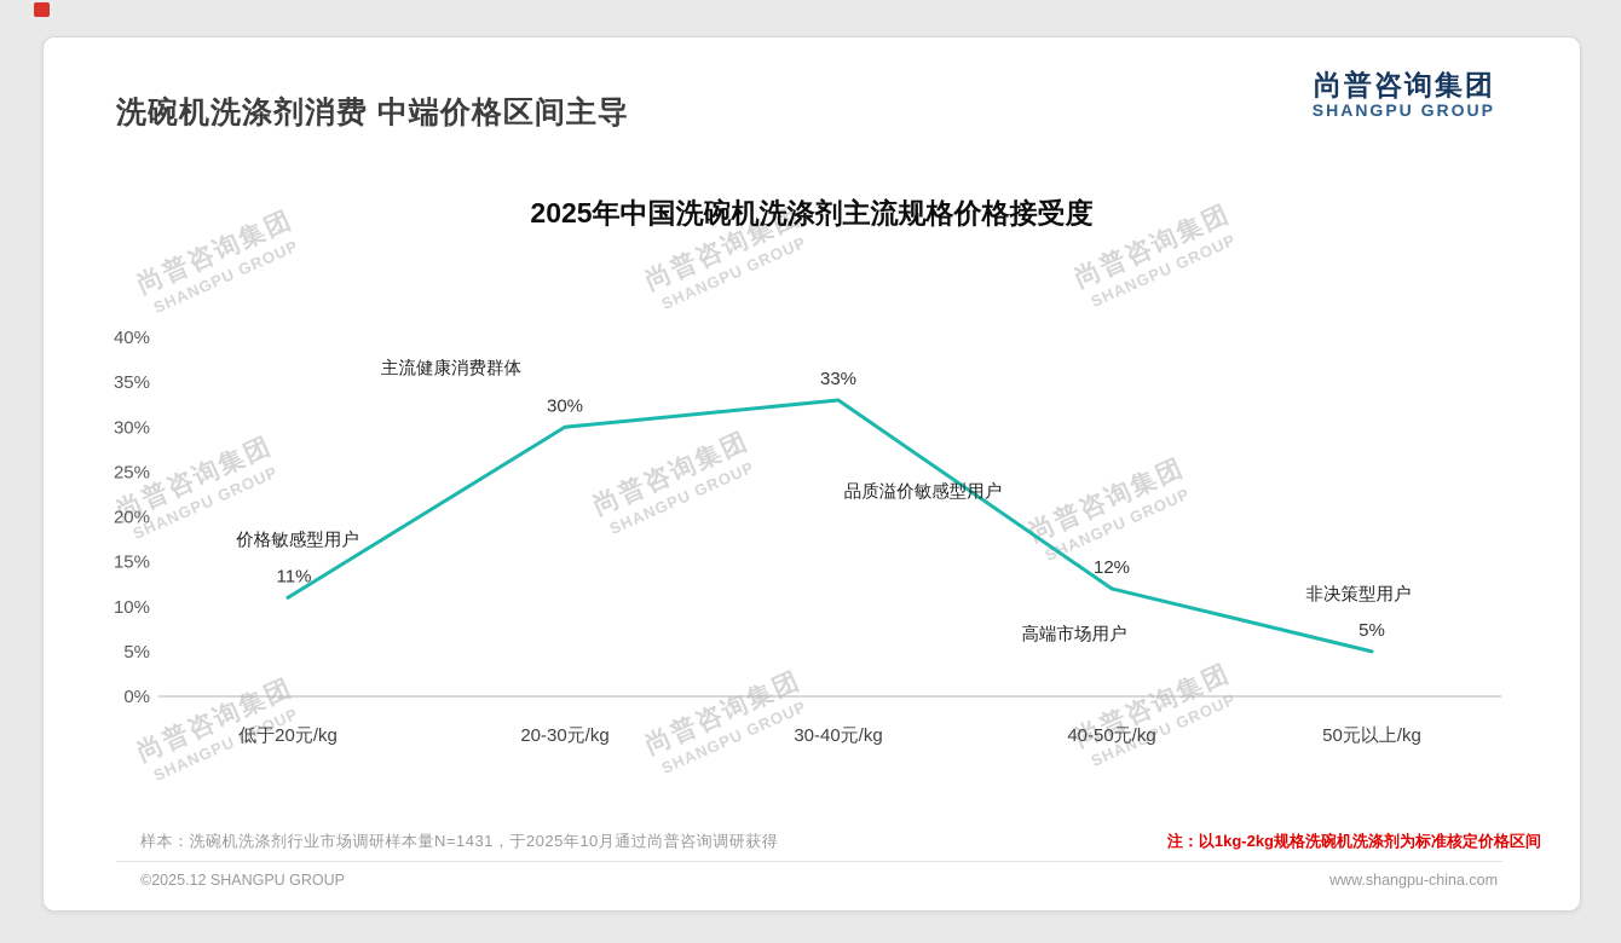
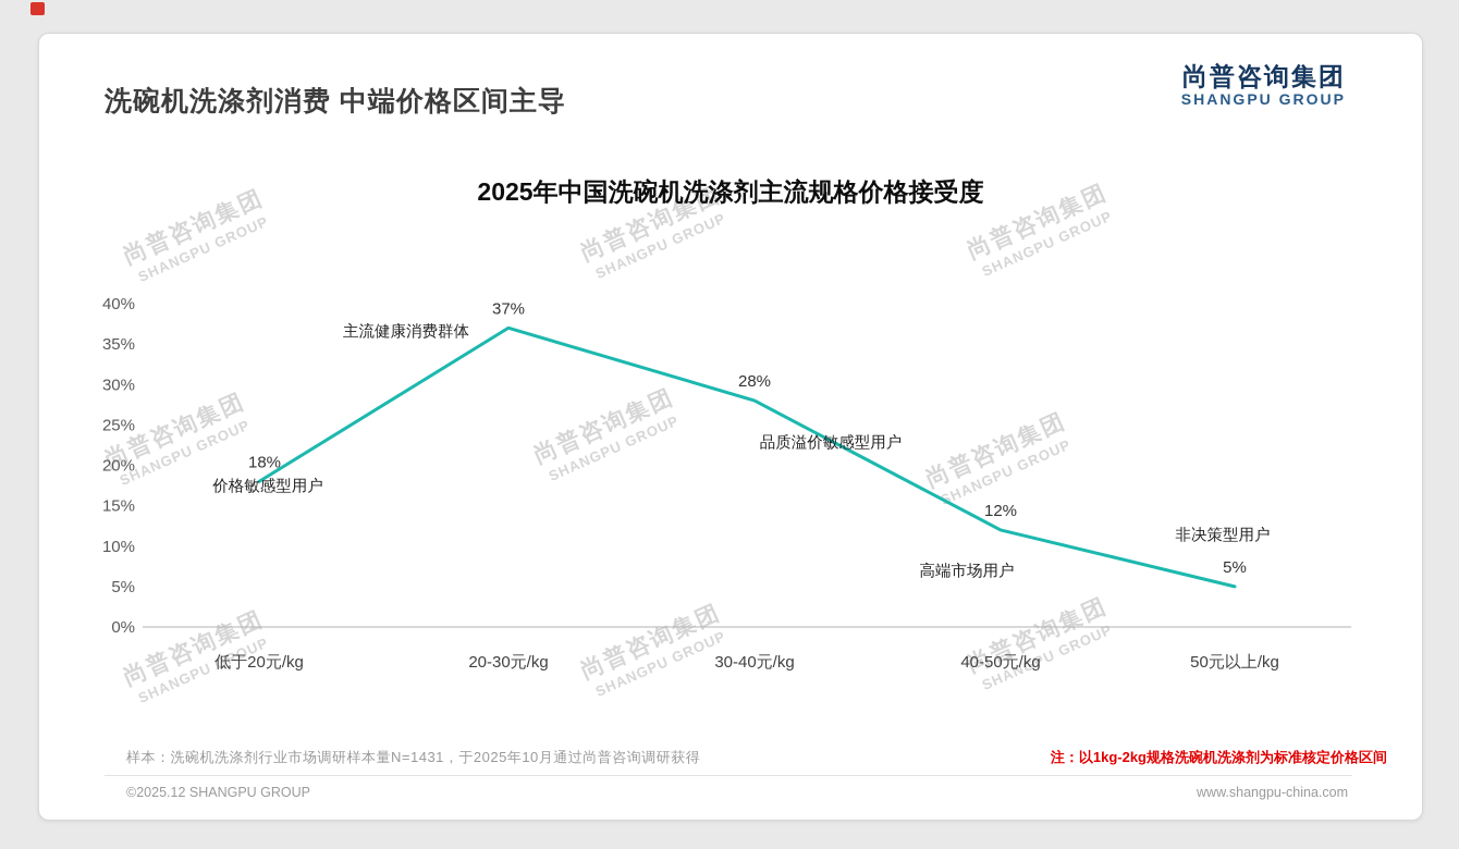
低于20元/kg: 11% -> 18%
20-30元/kg: 30% -> 37%
30-40元/kg: 33% -> 28%
